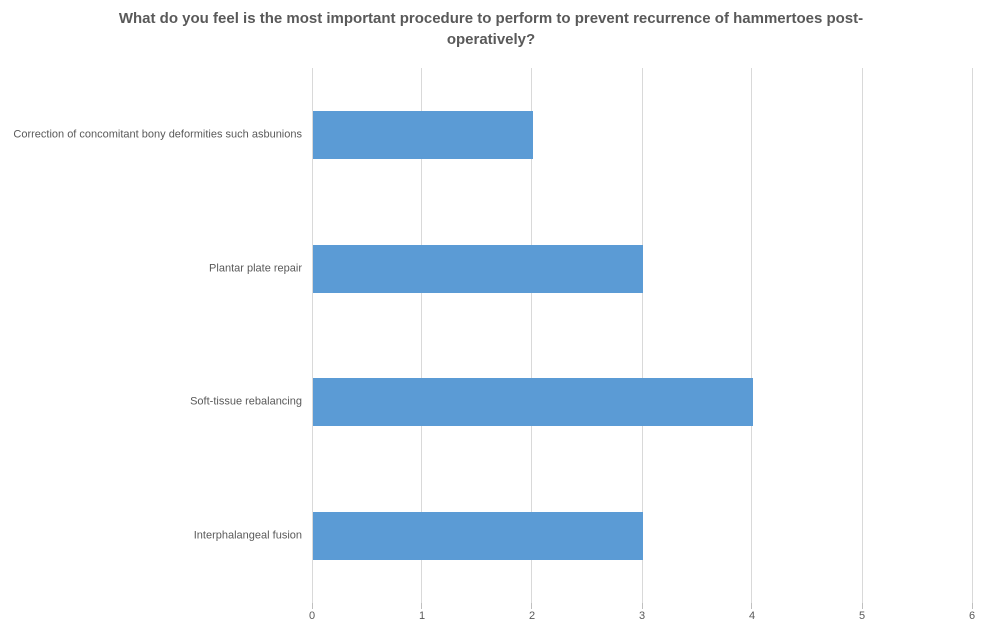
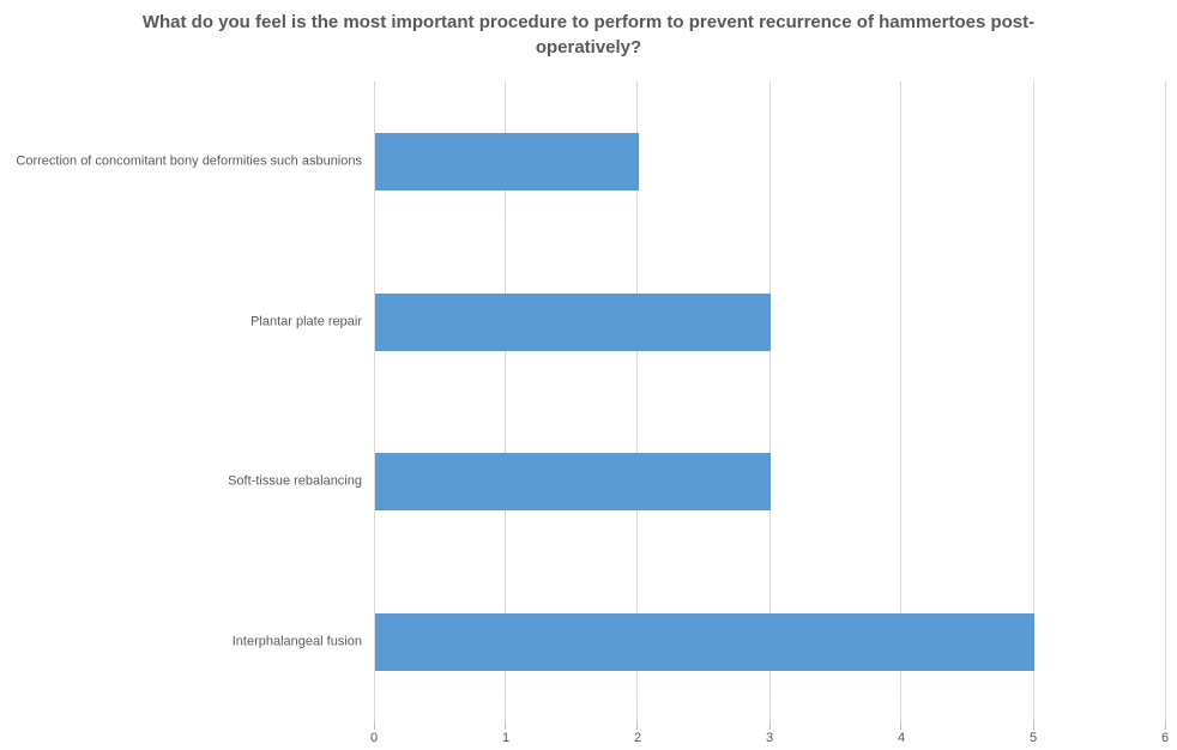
Soft-tissue rebalancing: 4 -> 3
Interphalangeal fusion: 3 -> 5
